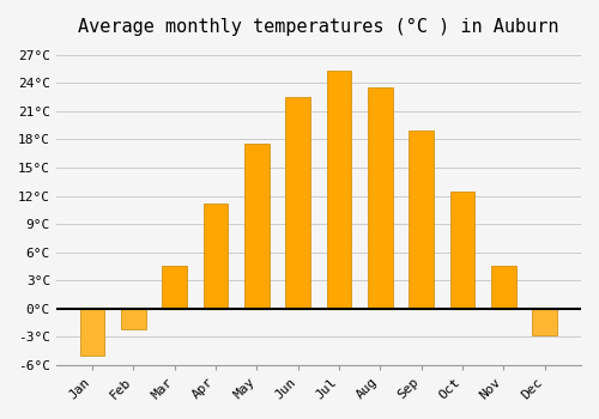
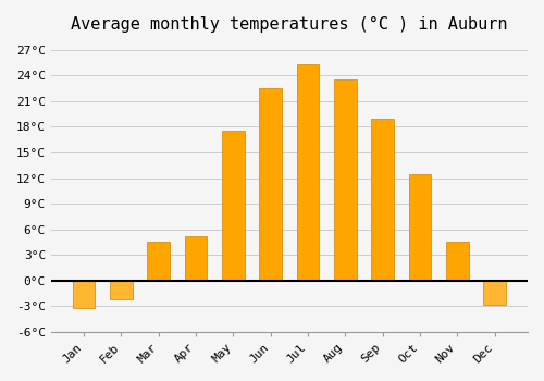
Jan: -5.0°C -> -3.2°C
Apr: 11.2°C -> 5.2°C
